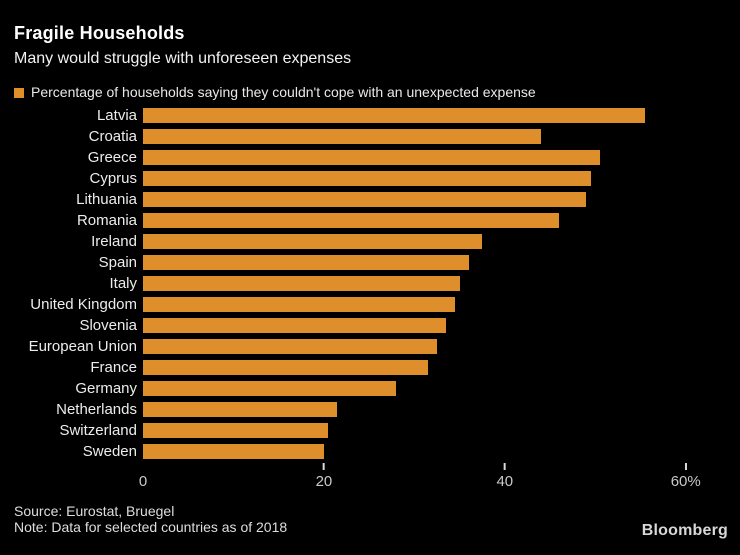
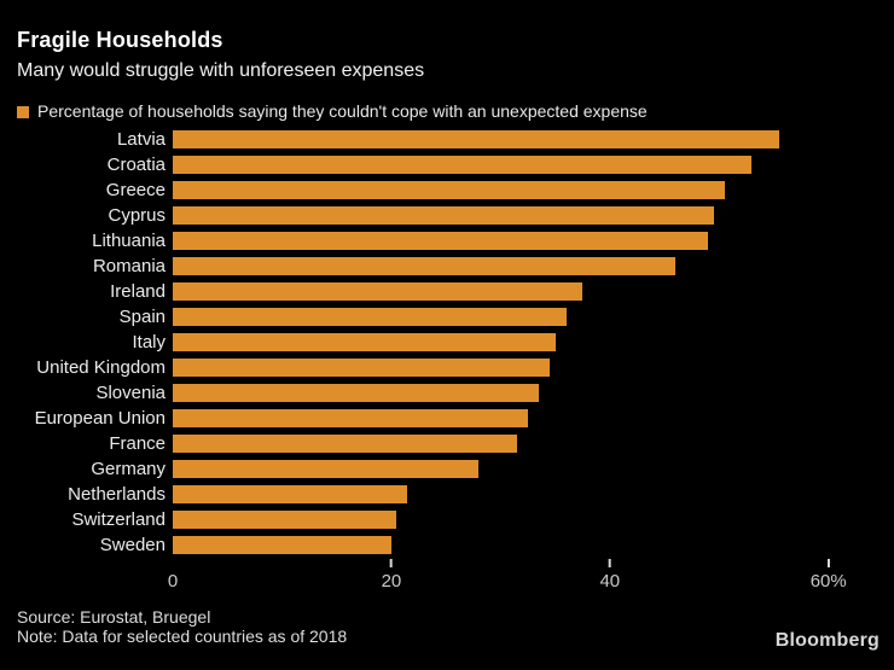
Croatia: 44% -> 53%
